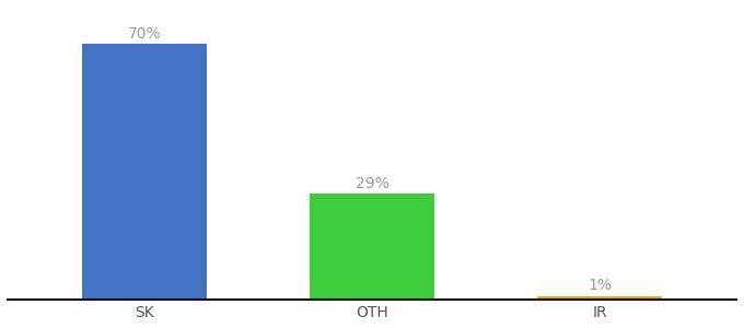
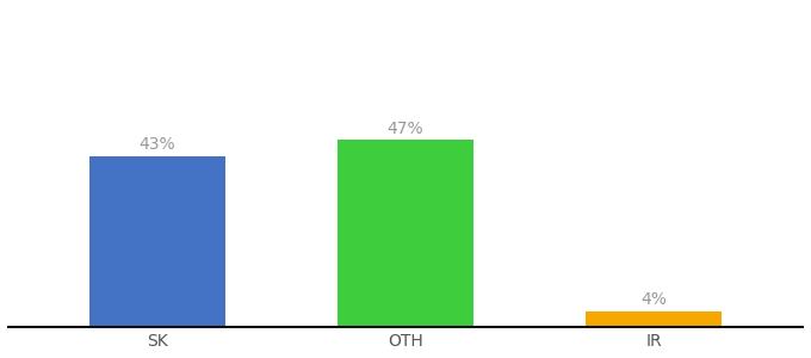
SK: 70% -> 43%
OTH: 29% -> 47%
IR: 1% -> 4%
